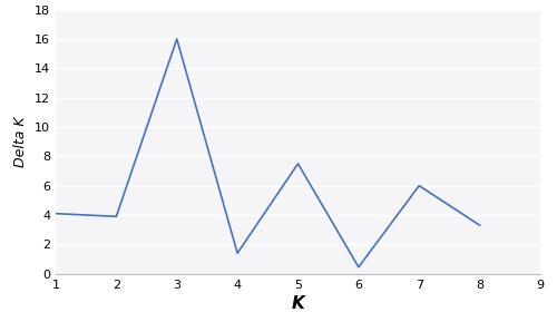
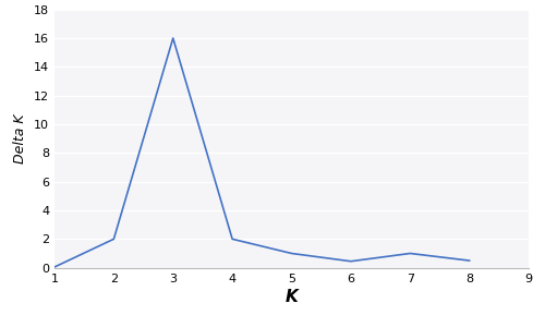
1: 4.1 -> 0.1
2: 3.9 -> 2.0
4: 1.4 -> 2.0
5: 7.5 -> 1.0
7: 6.0 -> 1.0
8: 3.3 -> 0.5
